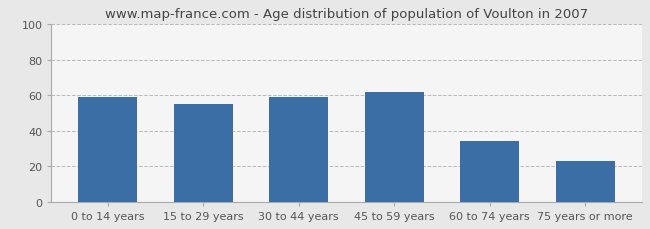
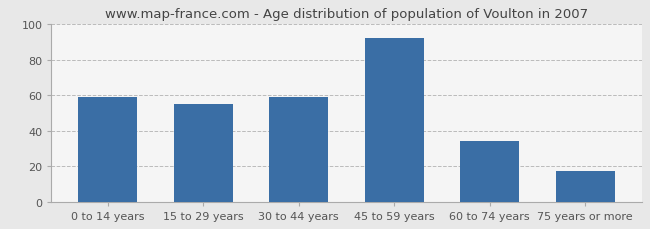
45 to 59 years: 62 -> 92
75 years or more: 23 -> 17
